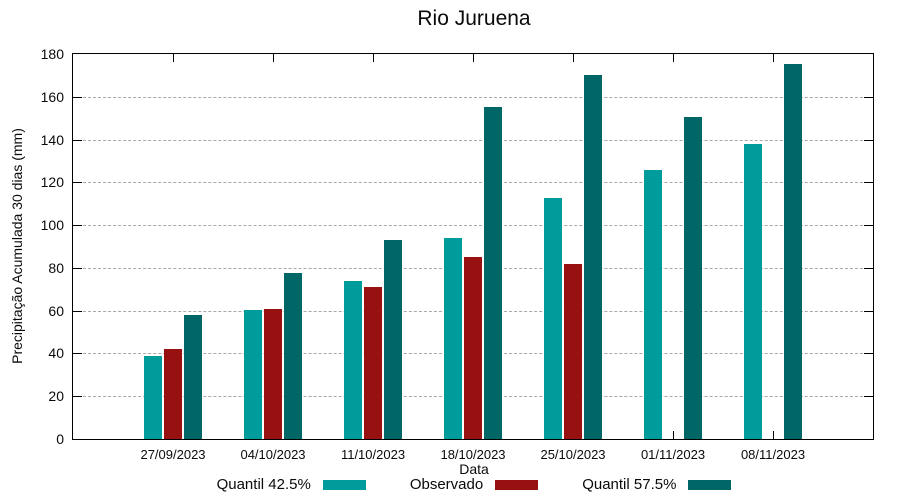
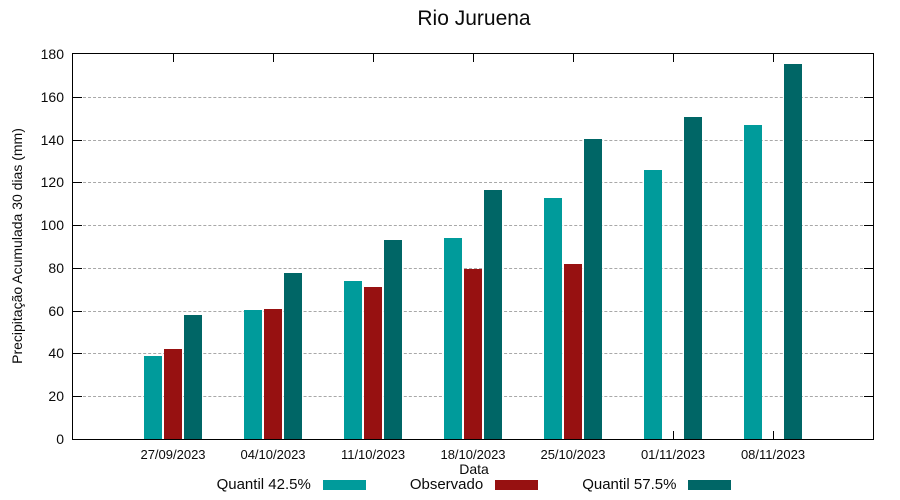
Observado/18/10/2023: 85 -> 80
Quantil 57.5%/18/10/2023: 155 -> 116
Quantil 57.5%/25/10/2023: 170 -> 140
Quantil 42.5%/08/11/2023: 138 -> 147
